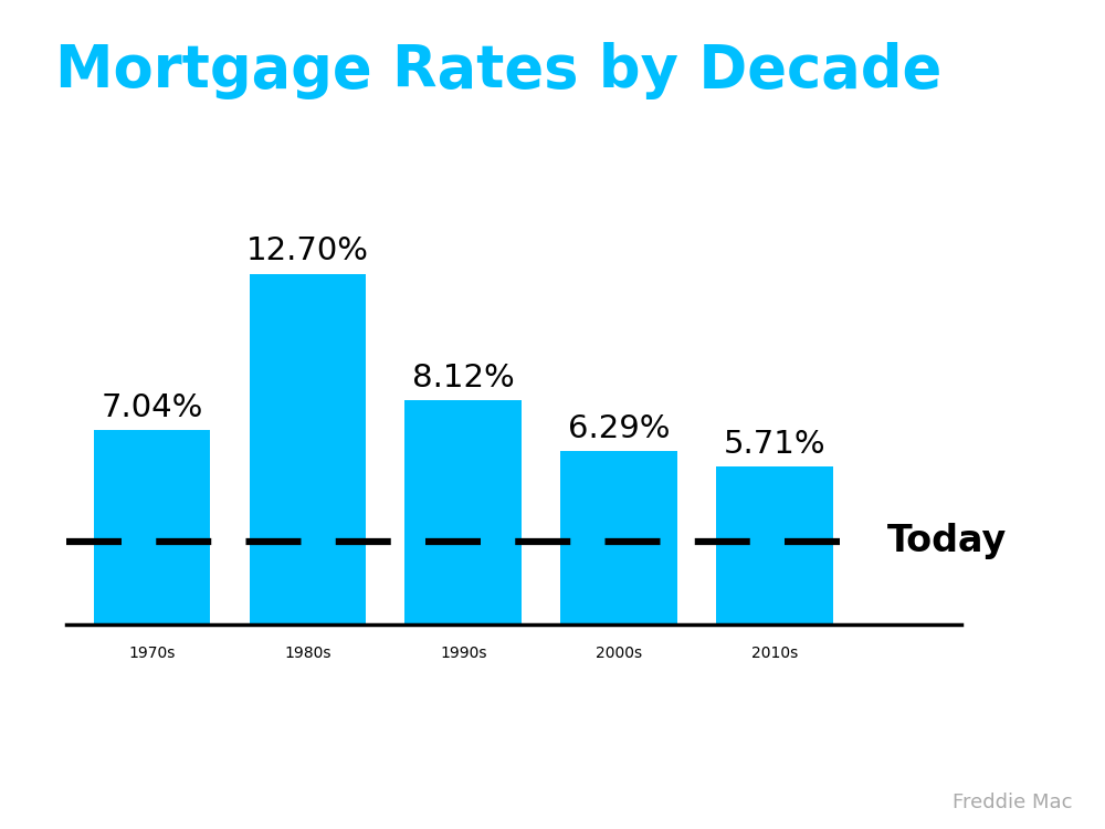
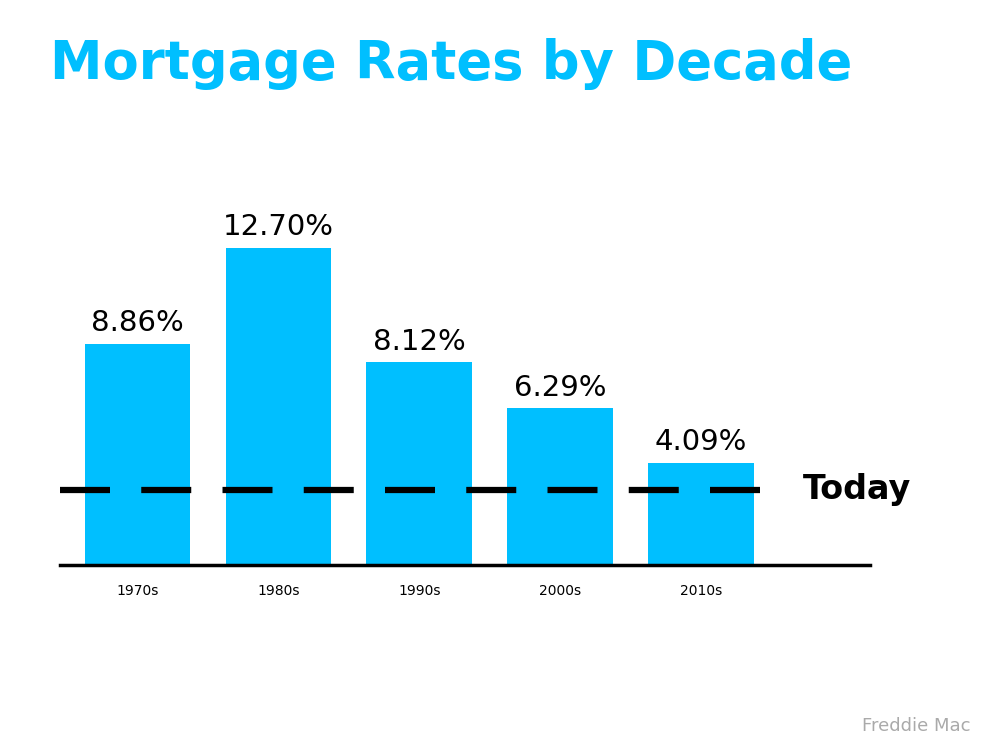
1970s: 7.04% -> 8.86%
2010s: 5.71% -> 4.09%
